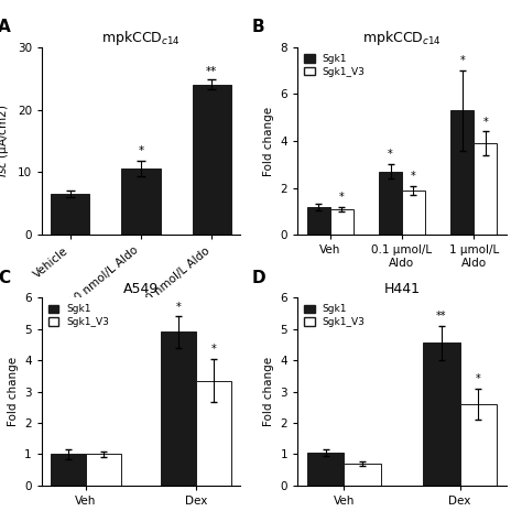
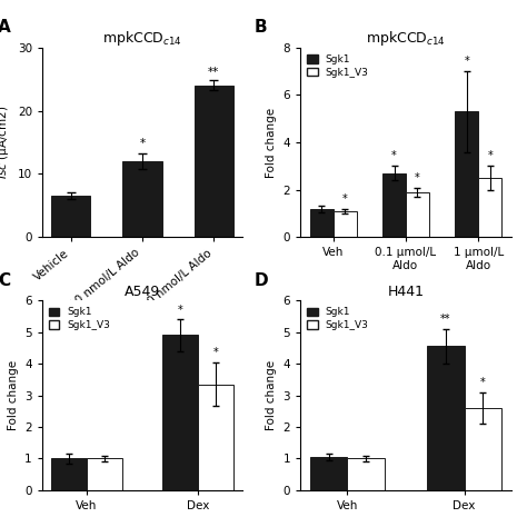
10 nmol/L Aldo: 10.6 -> 12.0
Sgk1_V3/1 μmol/L Aldo: 3.9 -> 2.5
H441/Sgk1_V3/Veh: 0.7 -> 1.0
